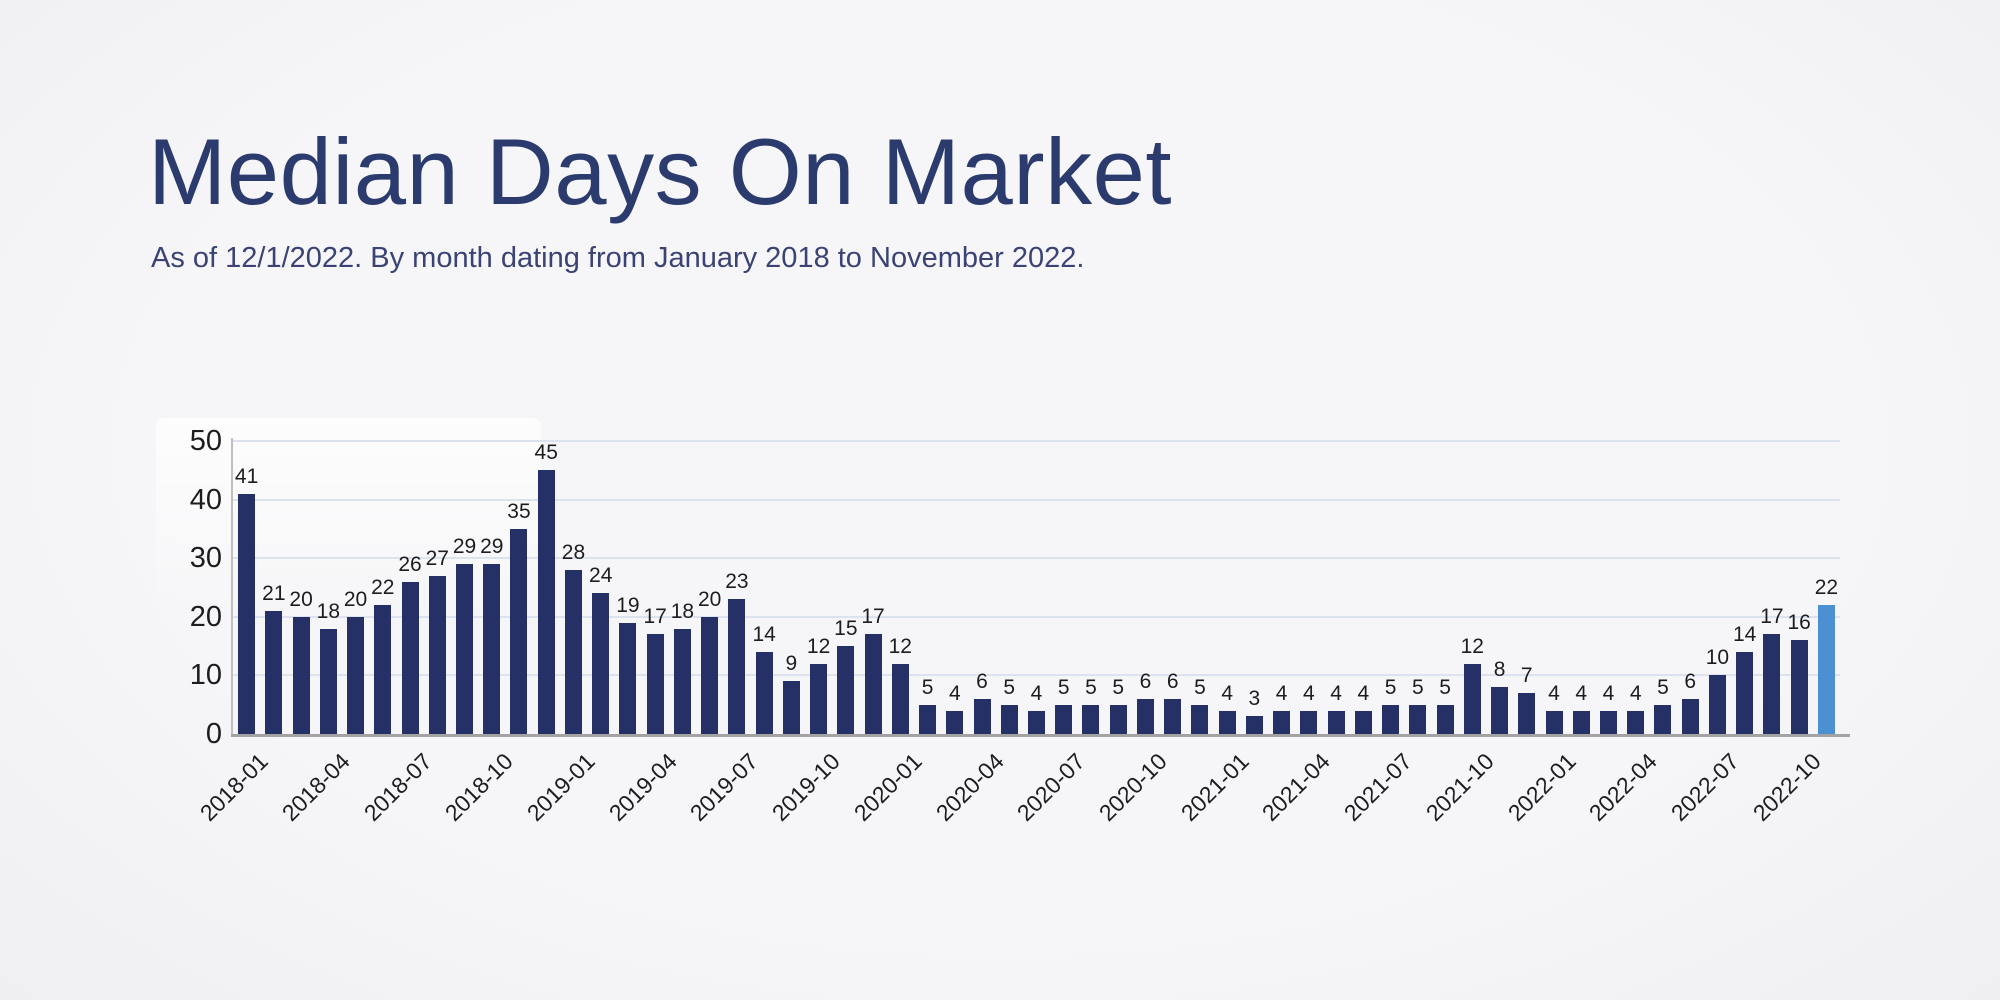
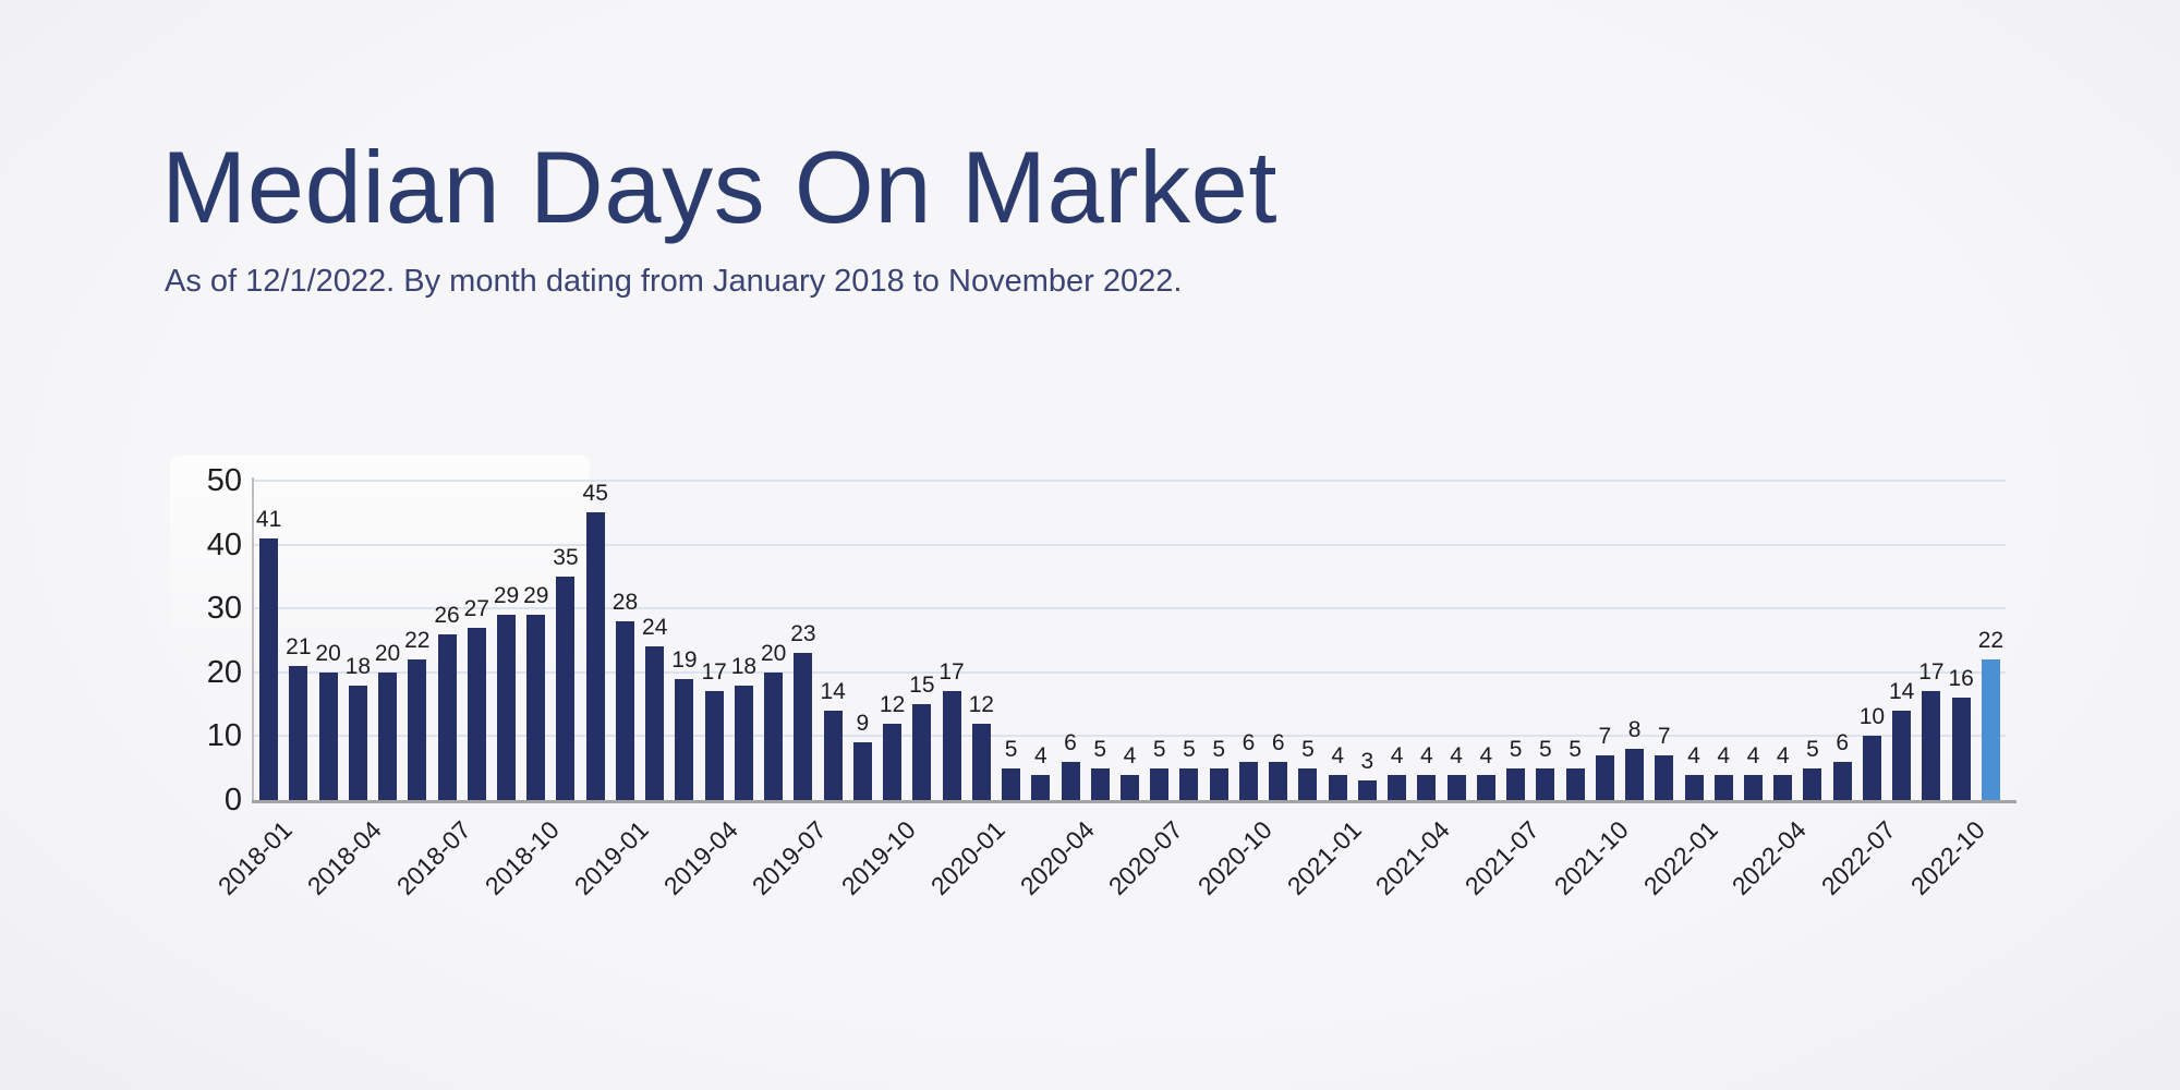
2021-10: 12 -> 7
